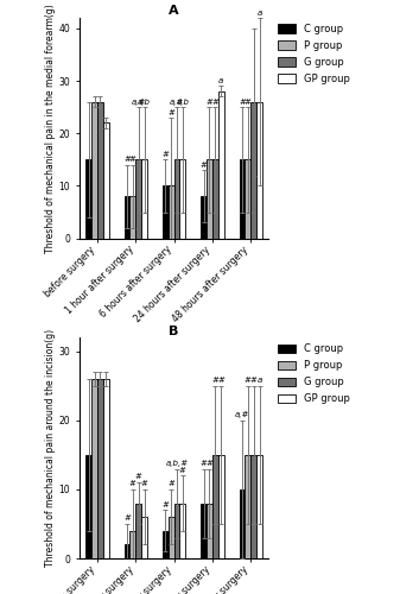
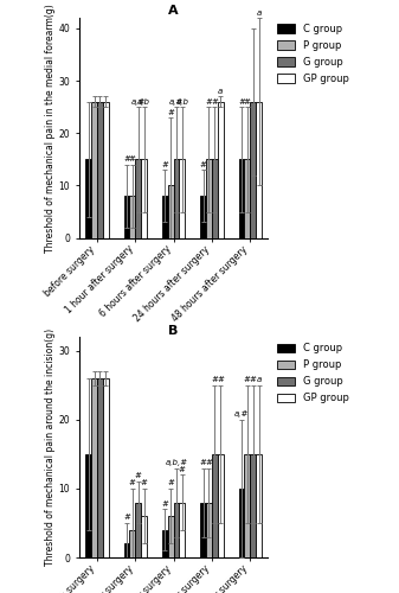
A/GP group/before surgery: 22 -> 26
A/C group/6 hours after surgery: 10 -> 8
A/GP group/24 hours after surgery: 28 -> 26
